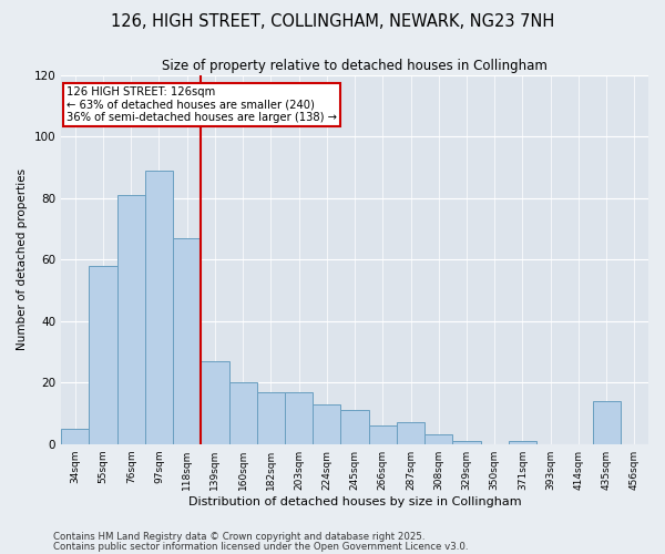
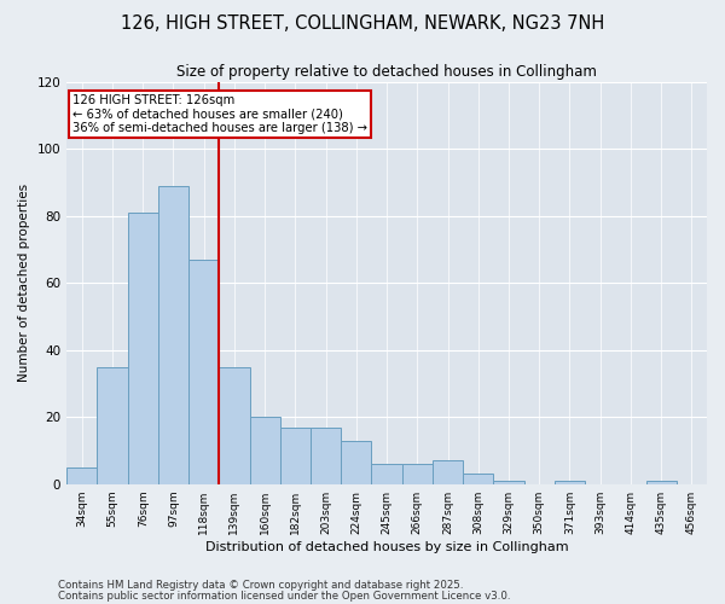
55sqm: 58 -> 35
139sqm: 27 -> 35
245sqm: 11 -> 6
435sqm: 14 -> 1
